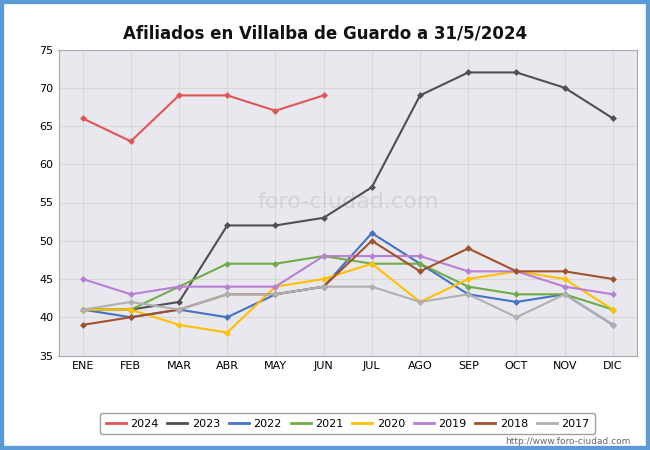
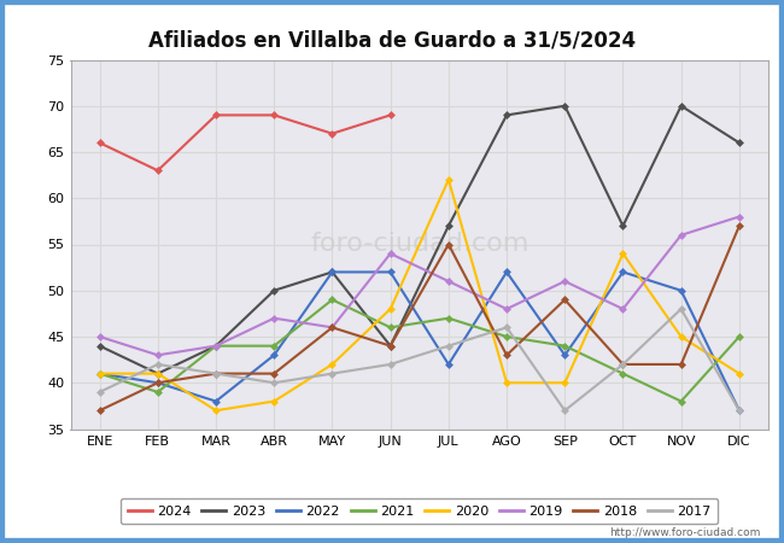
2023/ENE: 41 -> 44
2018/ENE: 39 -> 37
2017/ENE: 41 -> 39
2021/FEB: 41 -> 39
2023/MAR: 42 -> 44
2022/MAR: 41 -> 38
2020/MAR: 39 -> 37
2023/ABR: 52 -> 50
2022/ABR: 40 -> 43
2021/ABR: 47 -> 44
2019/ABR: 44 -> 47
2018/ABR: 43 -> 41
2017/ABR: 43 -> 40
2022/MAY: 43 -> 52
2021/MAY: 47 -> 49
2020/MAY: 44 -> 42
2019/MAY: 44 -> 46
2018/MAY: 43 -> 46
2017/MAY: 43 -> 41
2023/JUN: 53 -> 44
2022/JUN: 44 -> 52
2021/JUN: 48 -> 46
2020/JUN: 45 -> 48
2019/JUN: 48 -> 54
2017/JUN: 44 -> 42
2022/JUL: 51 -> 42
2020/JUL: 47 -> 62
2019/JUL: 48 -> 51
2018/JUL: 50 -> 55
2022/AGO: 47 -> 52
2021/AGO: 47 -> 45
2020/AGO: 42 -> 40
2018/AGO: 46 -> 43
2017/AGO: 42 -> 46
2023/SEP: 72 -> 70
2020/SEP: 45 -> 40
2019/SEP: 46 -> 51
2017/SEP: 43 -> 37
2023/OCT: 72 -> 57
2022/OCT: 42 -> 52
2021/OCT: 43 -> 41
2020/OCT: 46 -> 54
2019/OCT: 46 -> 48
2018/OCT: 46 -> 42
2017/OCT: 40 -> 42
2022/NOV: 43 -> 50
2021/NOV: 43 -> 38
2019/NOV: 44 -> 56
2018/NOV: 46 -> 42
2017/NOV: 43 -> 48
2022/DIC: 39 -> 37
2021/DIC: 41 -> 45
2019/DIC: 43 -> 58
2018/DIC: 45 -> 57
2017/DIC: 39 -> 37
